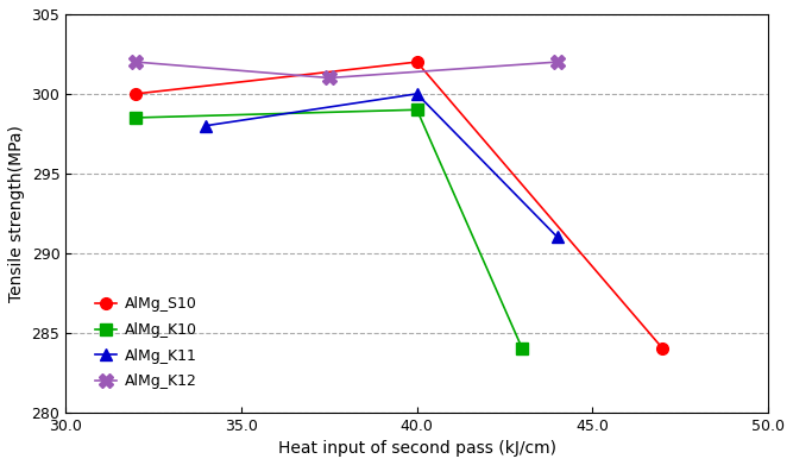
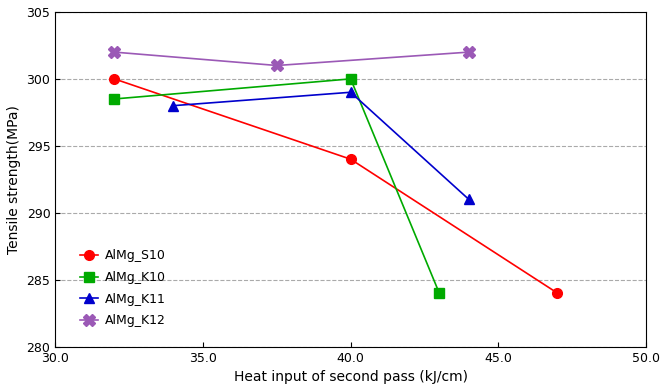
AlMg_S10/40.0: 302 -> 294
AlMg_K10/40.0: 299.0 -> 300.0
AlMg_K11/40.0: 300 -> 299
